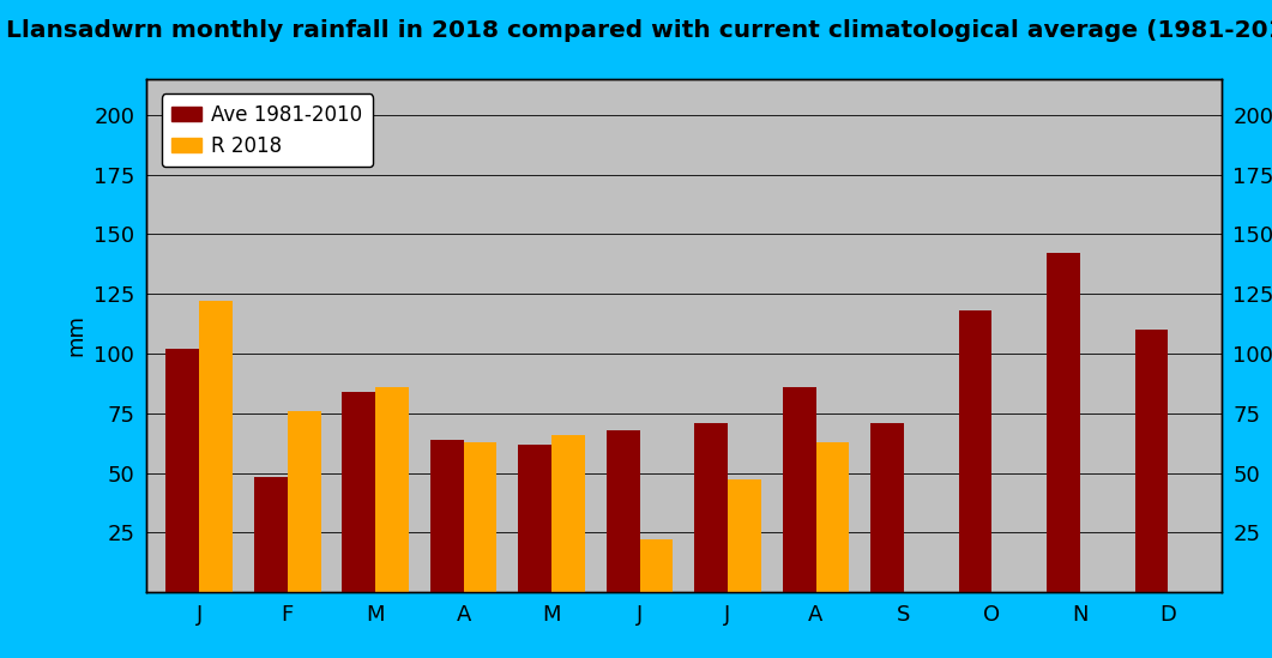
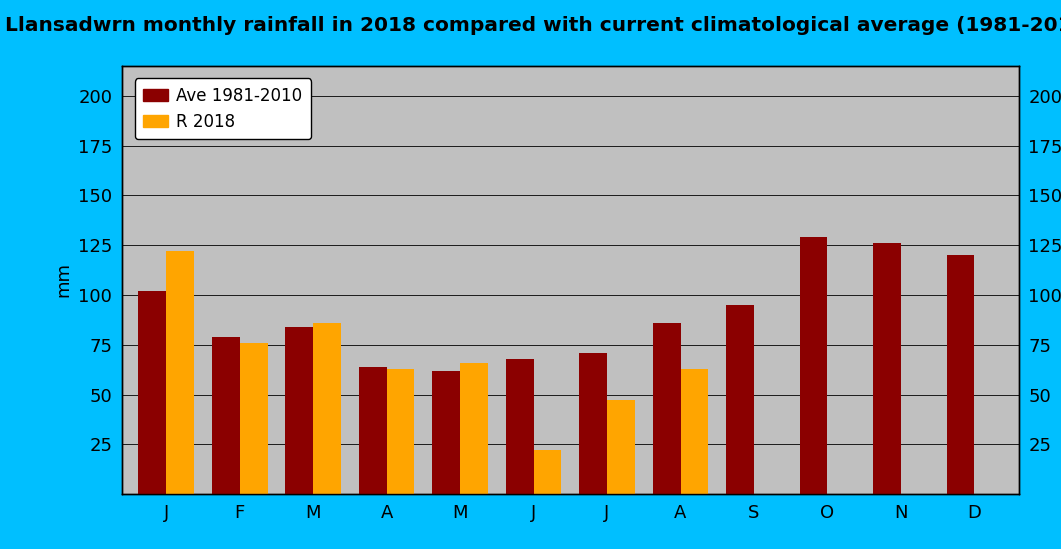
Ave 1981-2010/F: 48 -> 79
Ave 1981-2010/S: 71 -> 95
Ave 1981-2010/O: 118 -> 129
Ave 1981-2010/N: 142 -> 126
Ave 1981-2010/D: 110 -> 120
